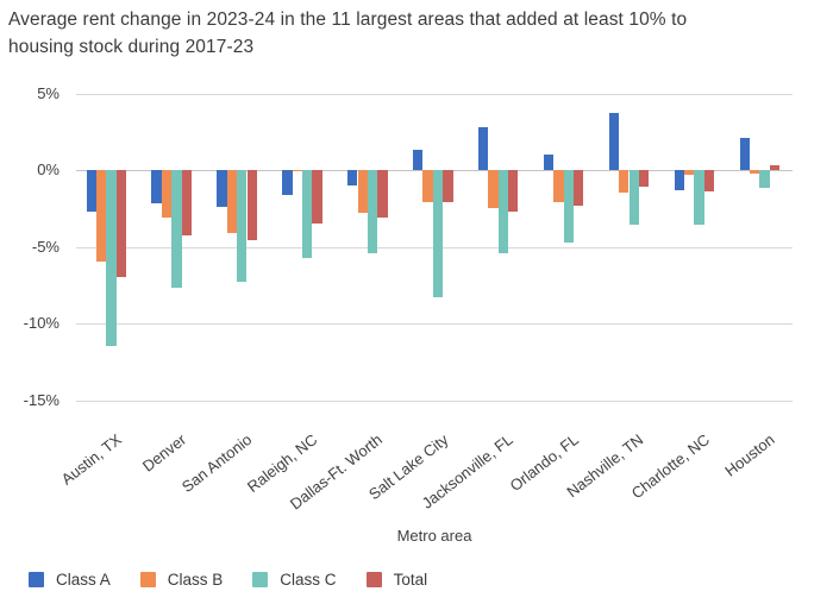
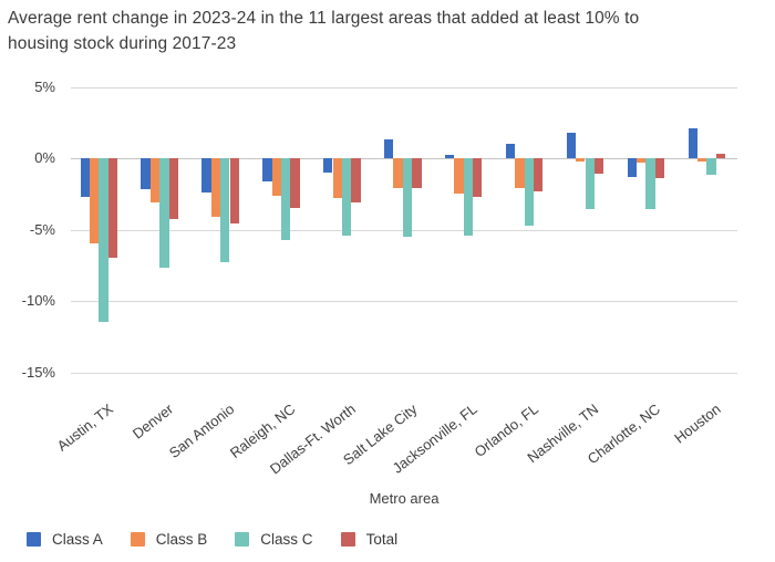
Class B/Raleigh, NC: -0.1% -> -2.6%
Class C/Salt Lake City: -8.3% -> -5.5%
Class A/Jacksonville, FL: 2.8% -> 0.2%
Class A/Nashville, TN: 3.7% -> 1.8%
Class B/Nashville, TN: -1.5% -> -0.2%
